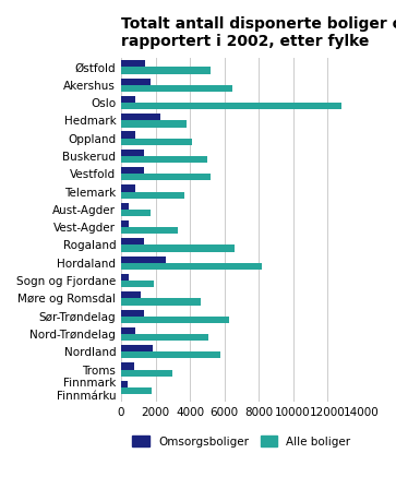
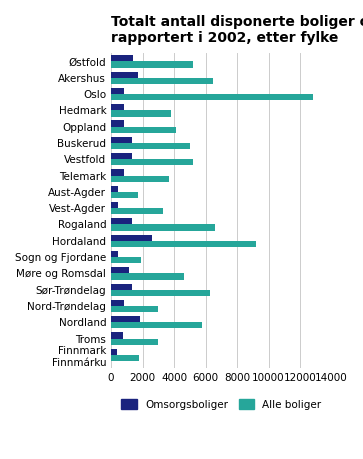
Omsorgsboliger/Hedmark: 2300 -> 800
Alle boliger/Hordaland: 8200 -> 9200
Alle boliger/Nord-Trøndelag: 5100 -> 3000
